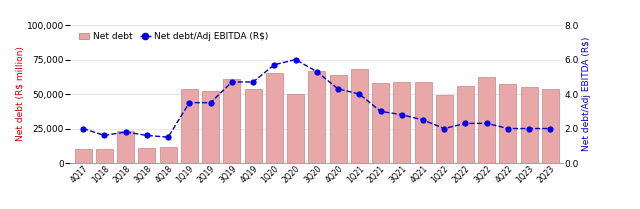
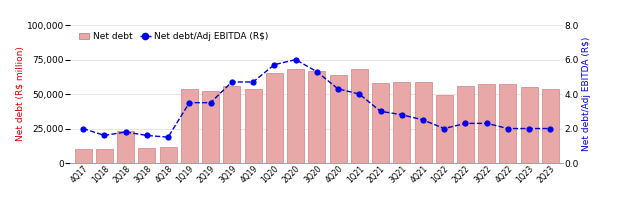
Net debt/3Q19: 61,000 -> 56,000
Net debt/2Q20: 50,000 -> 68,000
Net debt/3Q22: 62,000 -> 58,000
